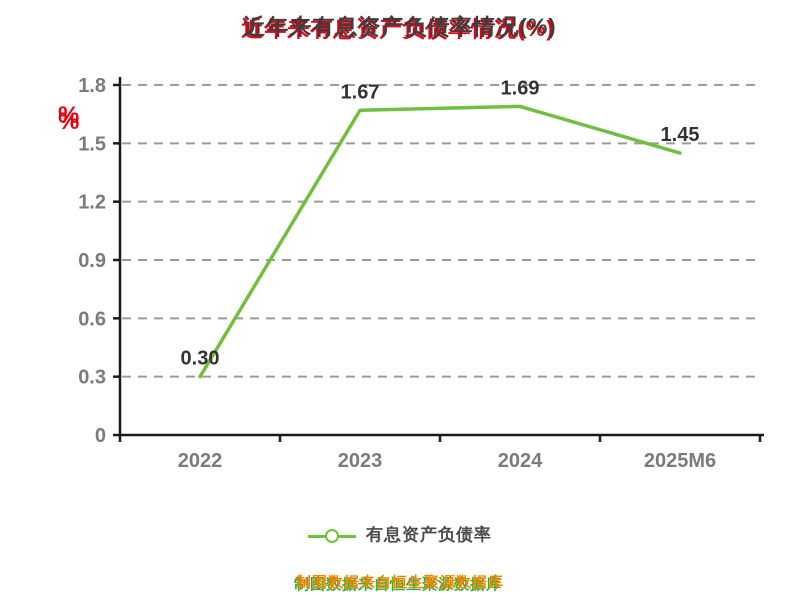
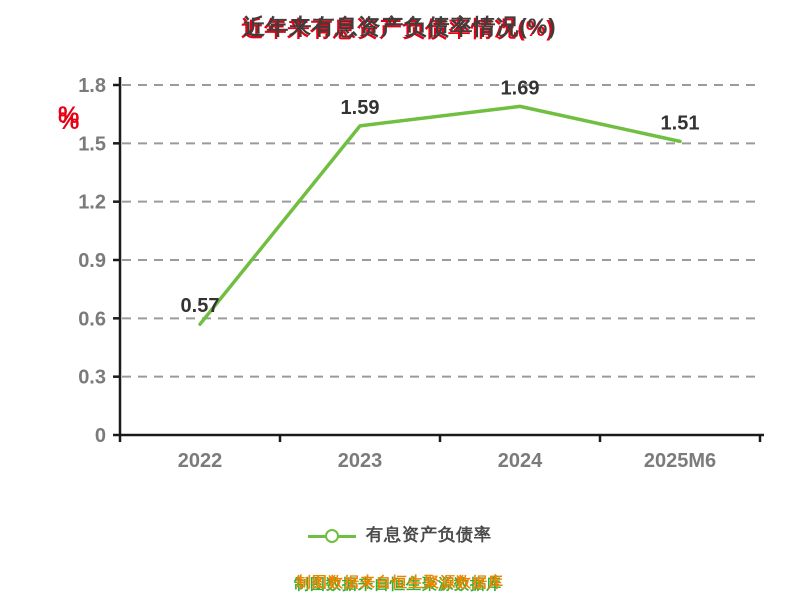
2022: 0.30 -> 0.57
2023: 1.67 -> 1.59
2025M6: 1.45 -> 1.51
